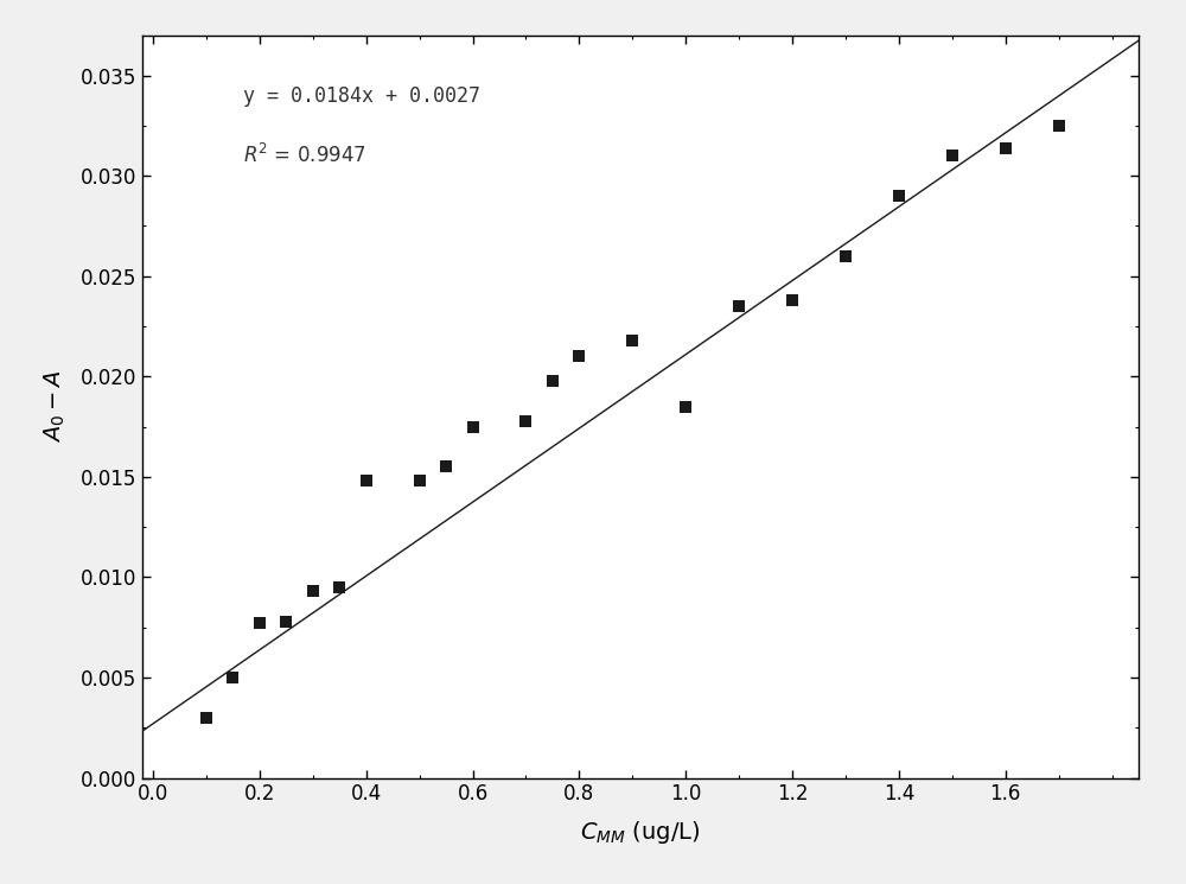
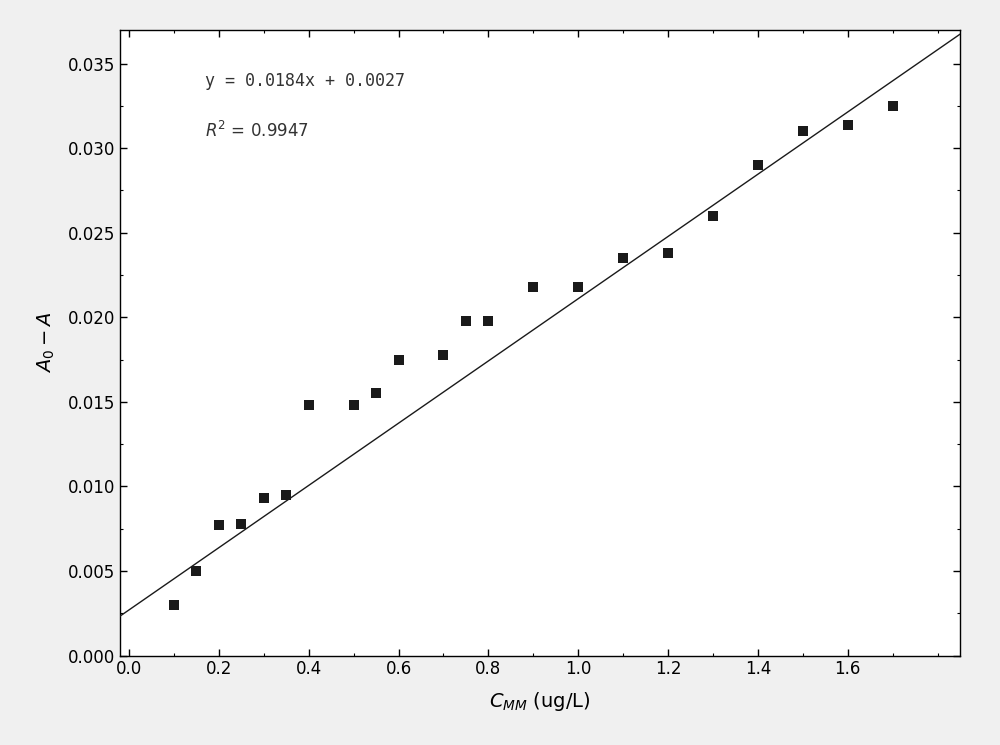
0.8: 0.0210 -> 0.0198
1.0: 0.0185 -> 0.0218
